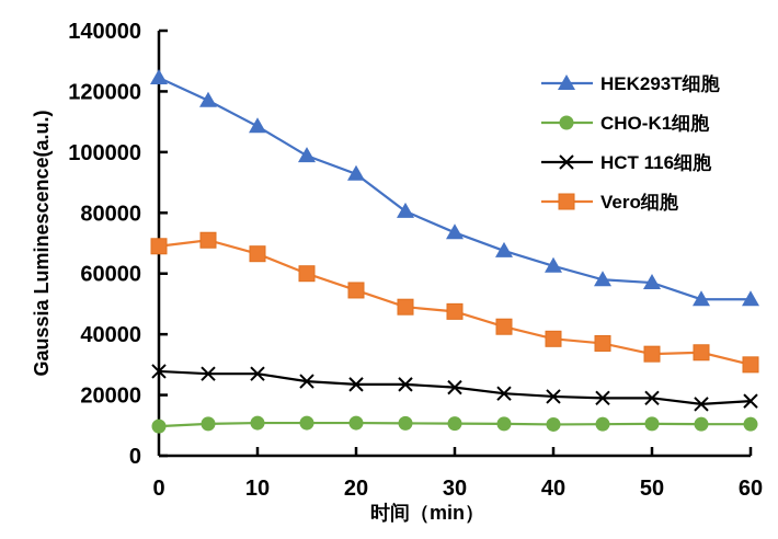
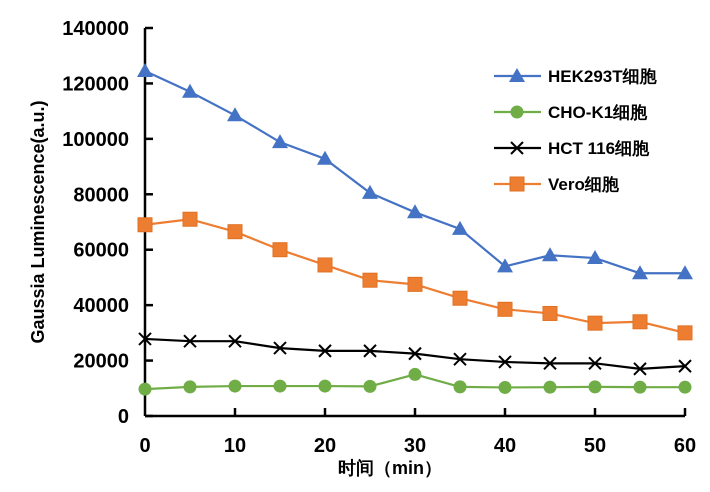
CHO-K1细胞/30: 11000 -> 15000
HEK293T细胞/40: 62000 -> 54000
